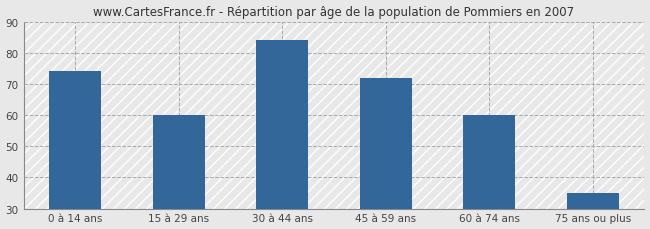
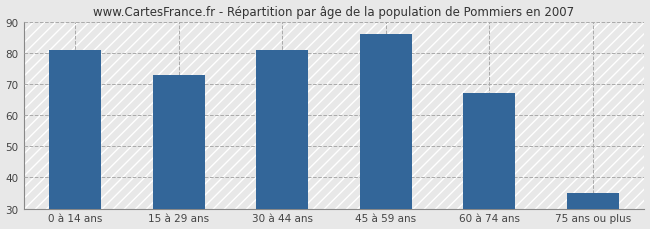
0 à 14 ans: 74 -> 81
15 à 29 ans: 60 -> 73
30 à 44 ans: 84 -> 81
45 à 59 ans: 72 -> 86
60 à 74 ans: 60 -> 67
